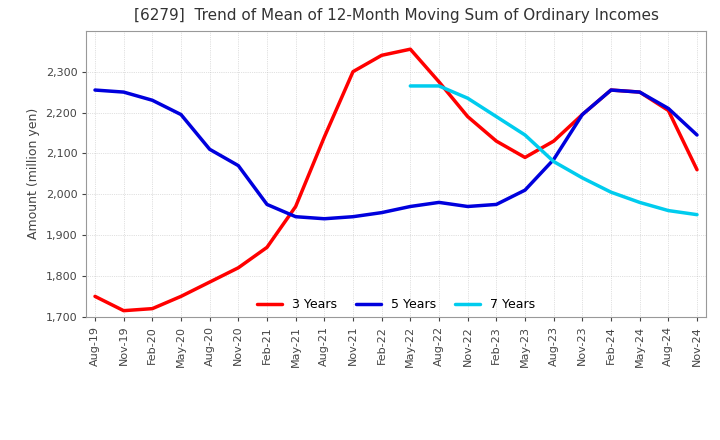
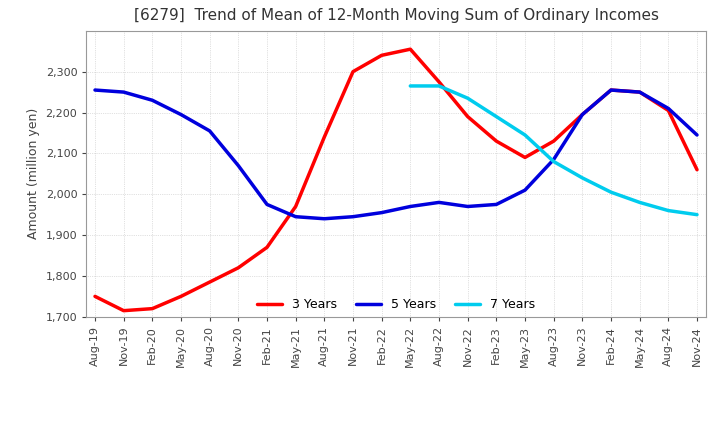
5 Years/Aug-20: 2,110 -> 2,155
